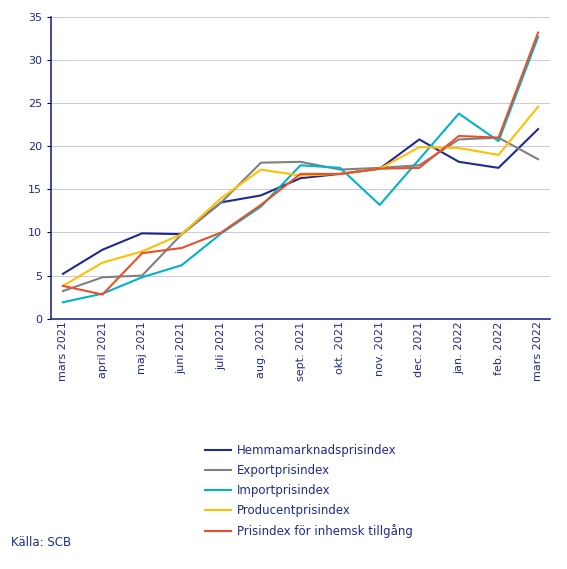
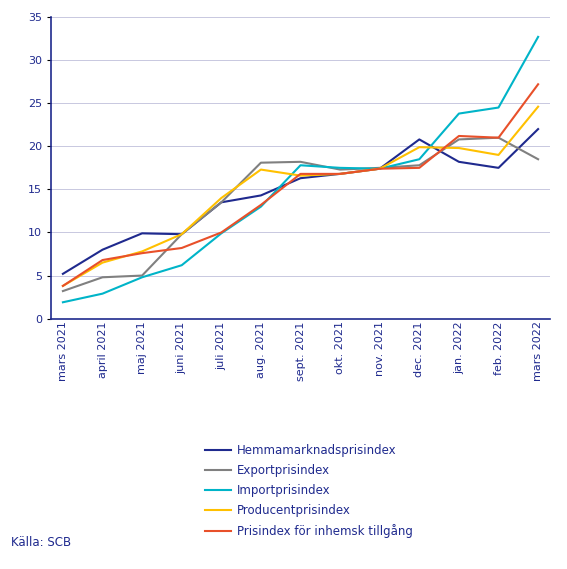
Prisindex för inhemsk tillgång/april 2021: 2.8 -> 6.8
Importprisindex/nov. 2021: 13.2 -> 17.4
Importprisindex/feb. 2022: 20.6 -> 24.5
Prisindex för inhemsk tillgång/mars 2022: 33.2 -> 27.2
